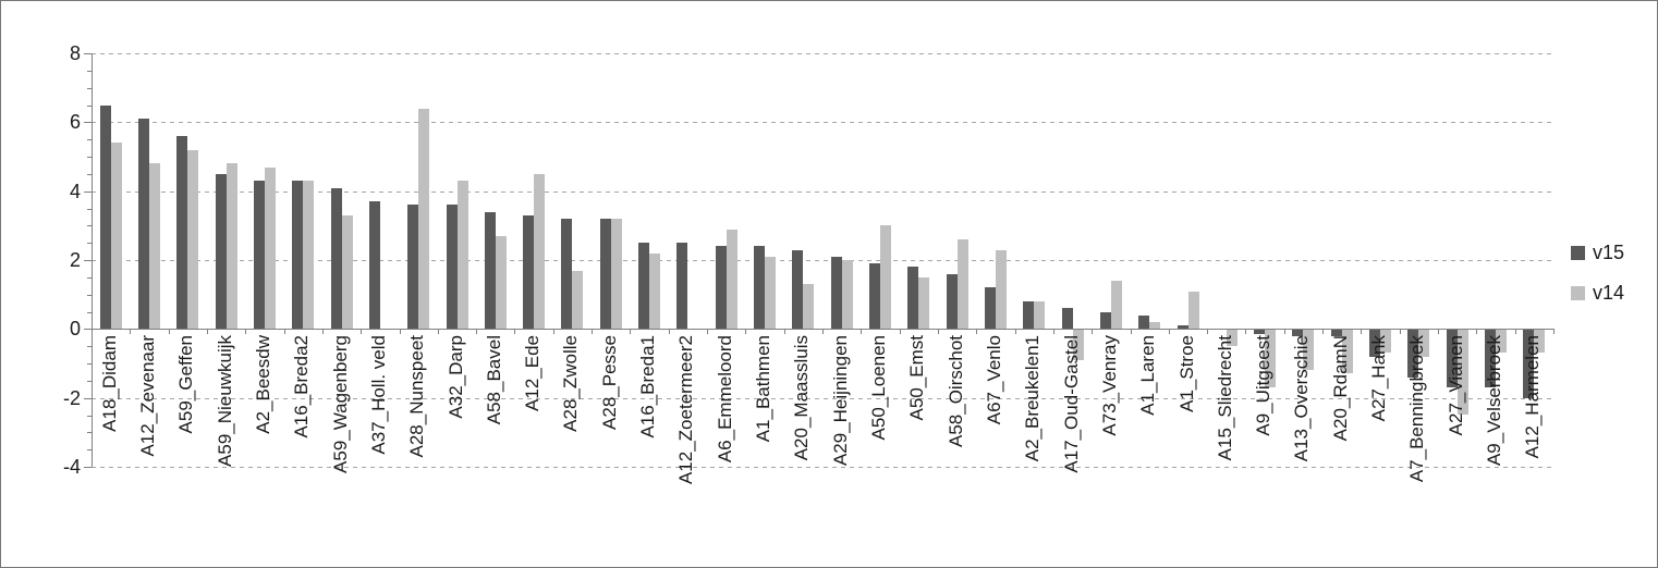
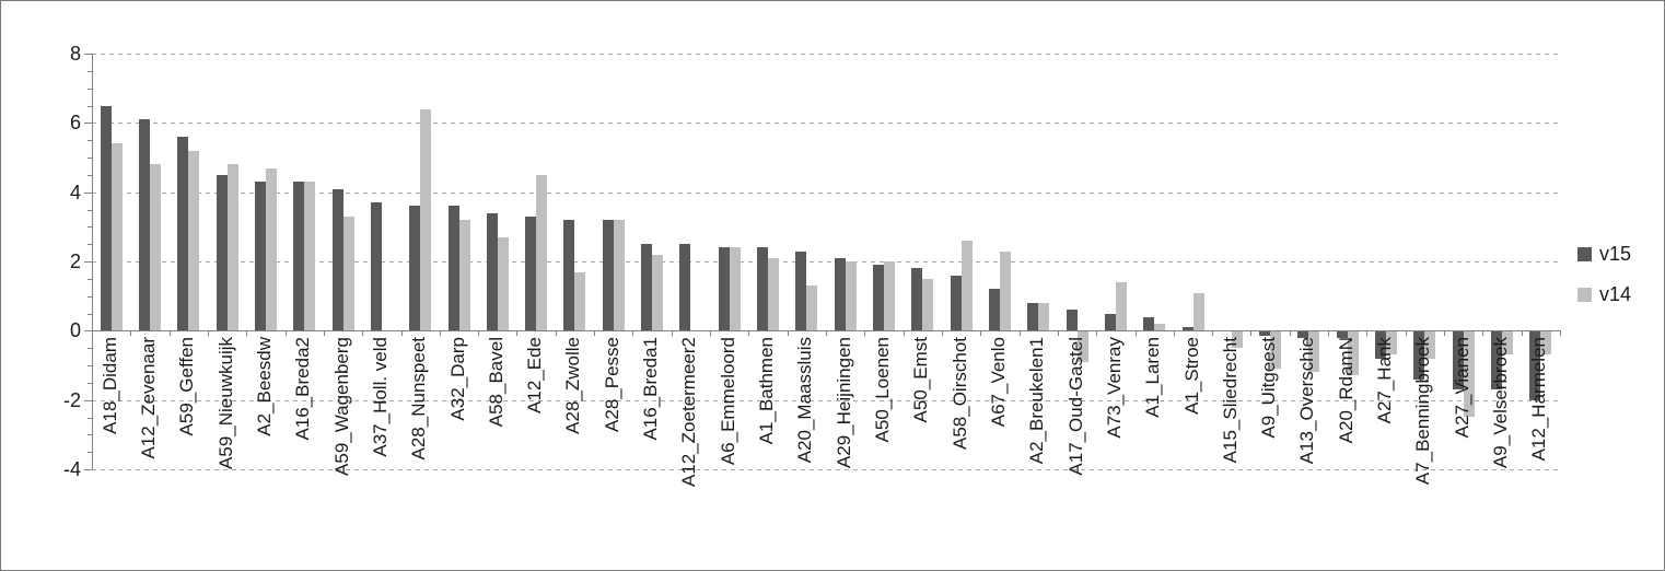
v14/A32_Darp: 4.3 -> 3.2
v14/A6_Emmeloord: 2.9 -> 2.4
v14/A50_Loenen: 3.0 -> 2.0
v14/A9_Uitgeest: -1.7 -> -1.1
